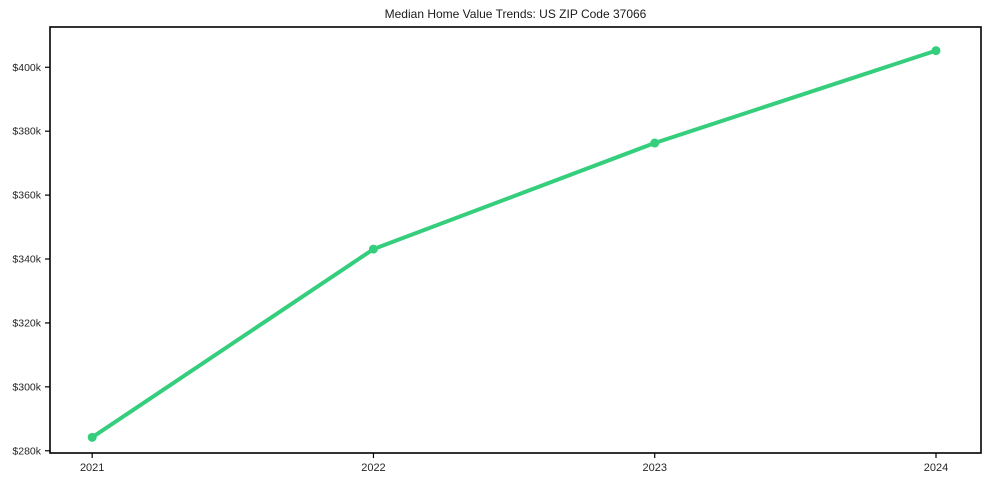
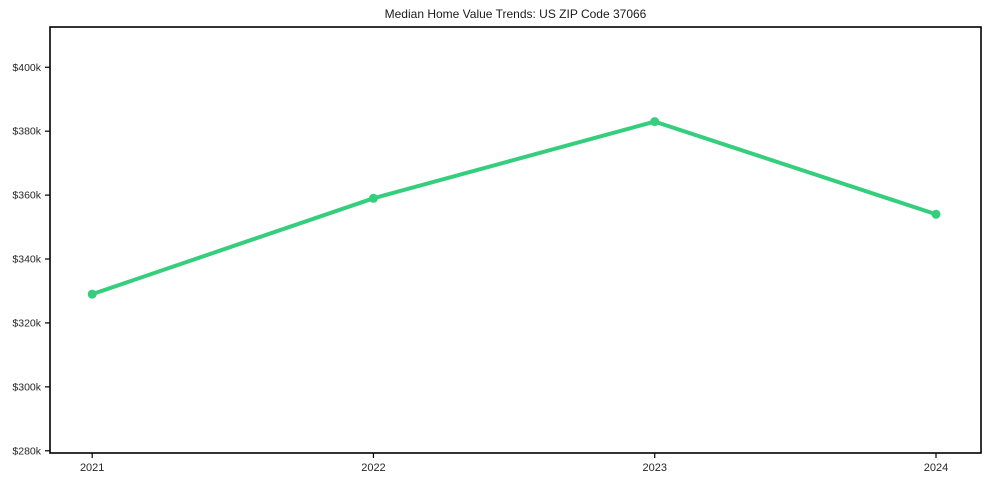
2021: $284k -> $329k
2022: $343k -> $359k
2023: $376k -> $383k
2024: $405k -> $354k
